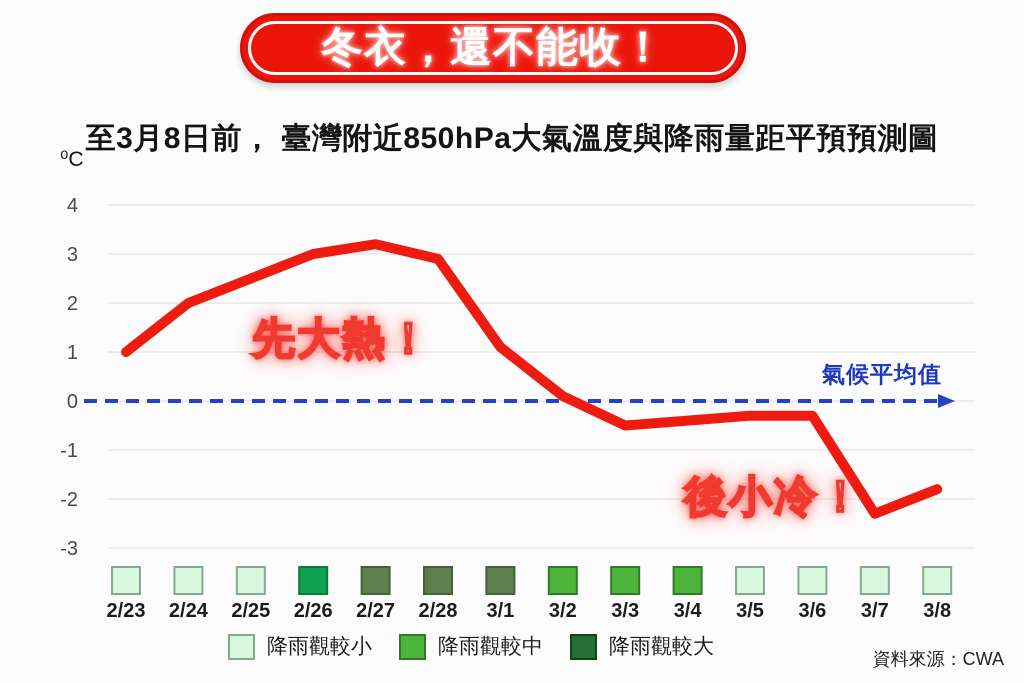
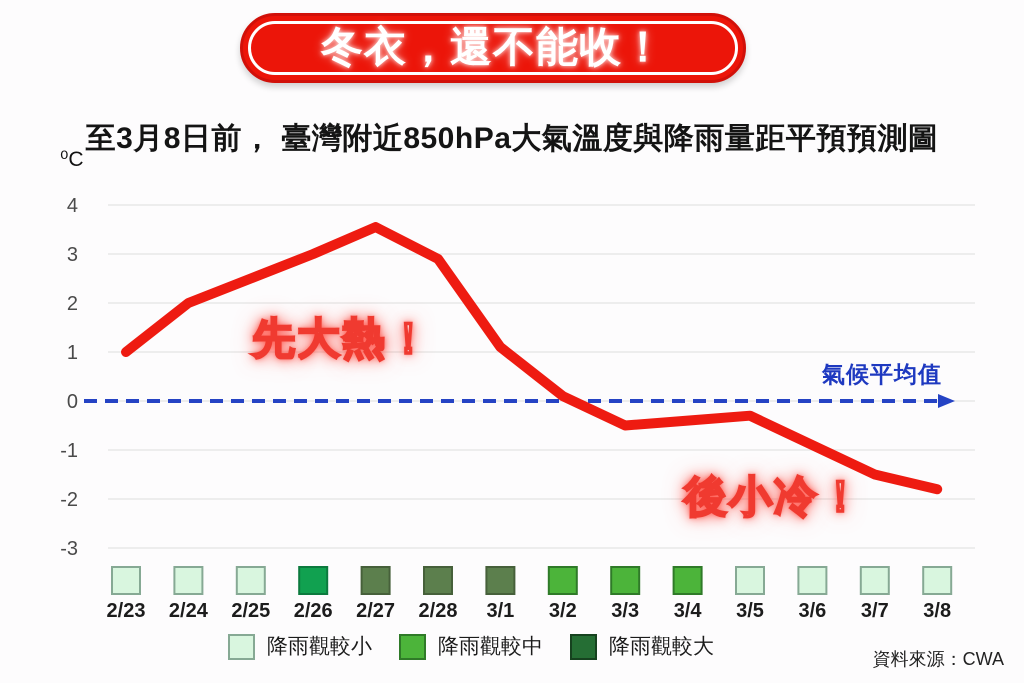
2/27: 3.2 -> 3.5
3/6: -0.3 -> -0.9
3/7: -2.3 -> -1.5
